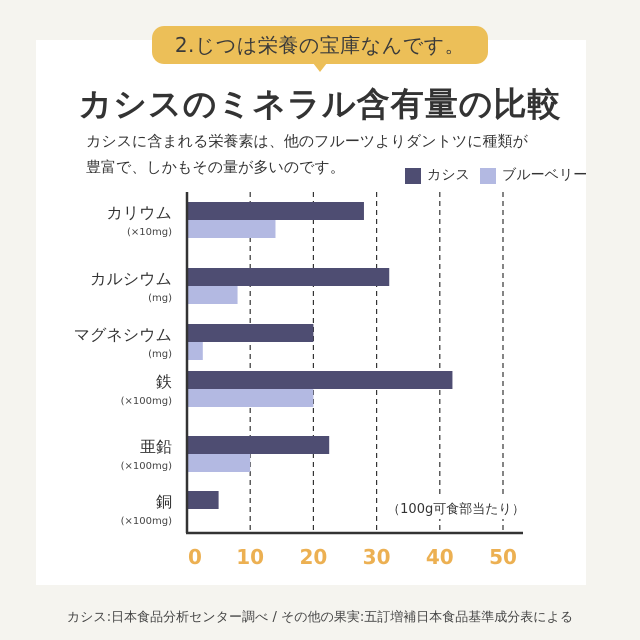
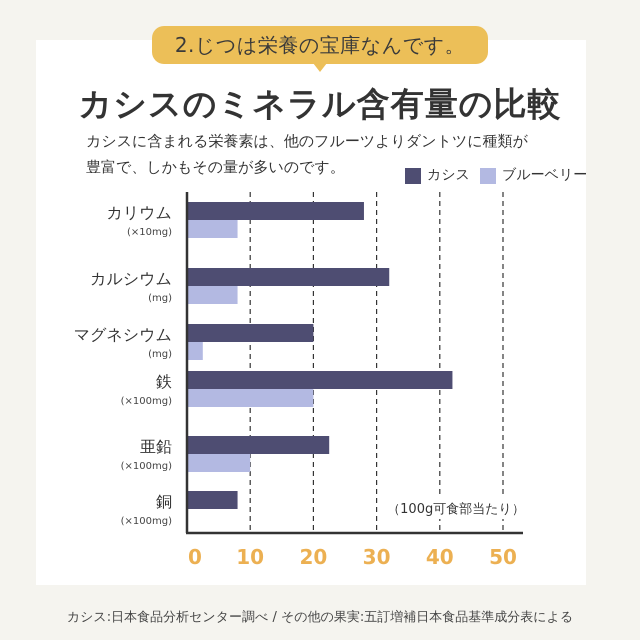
ブルーベリー/カリウム: 14 -> 8
カシス/銅: 5 -> 8
